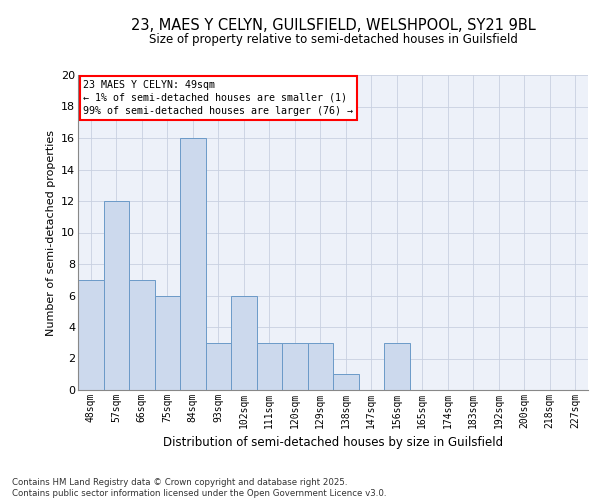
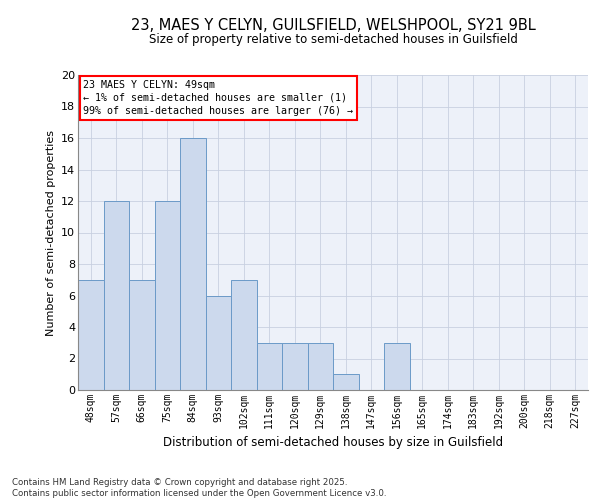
75sqm: 6 -> 12
93sqm: 3 -> 6
102sqm: 6 -> 7
